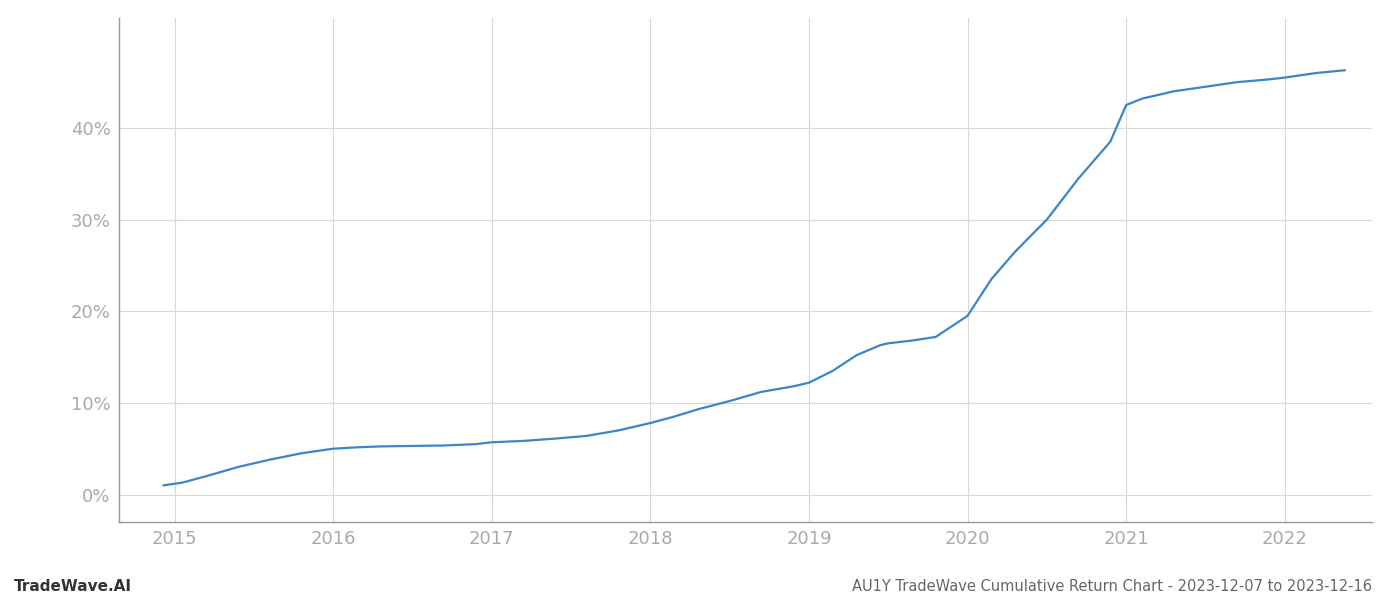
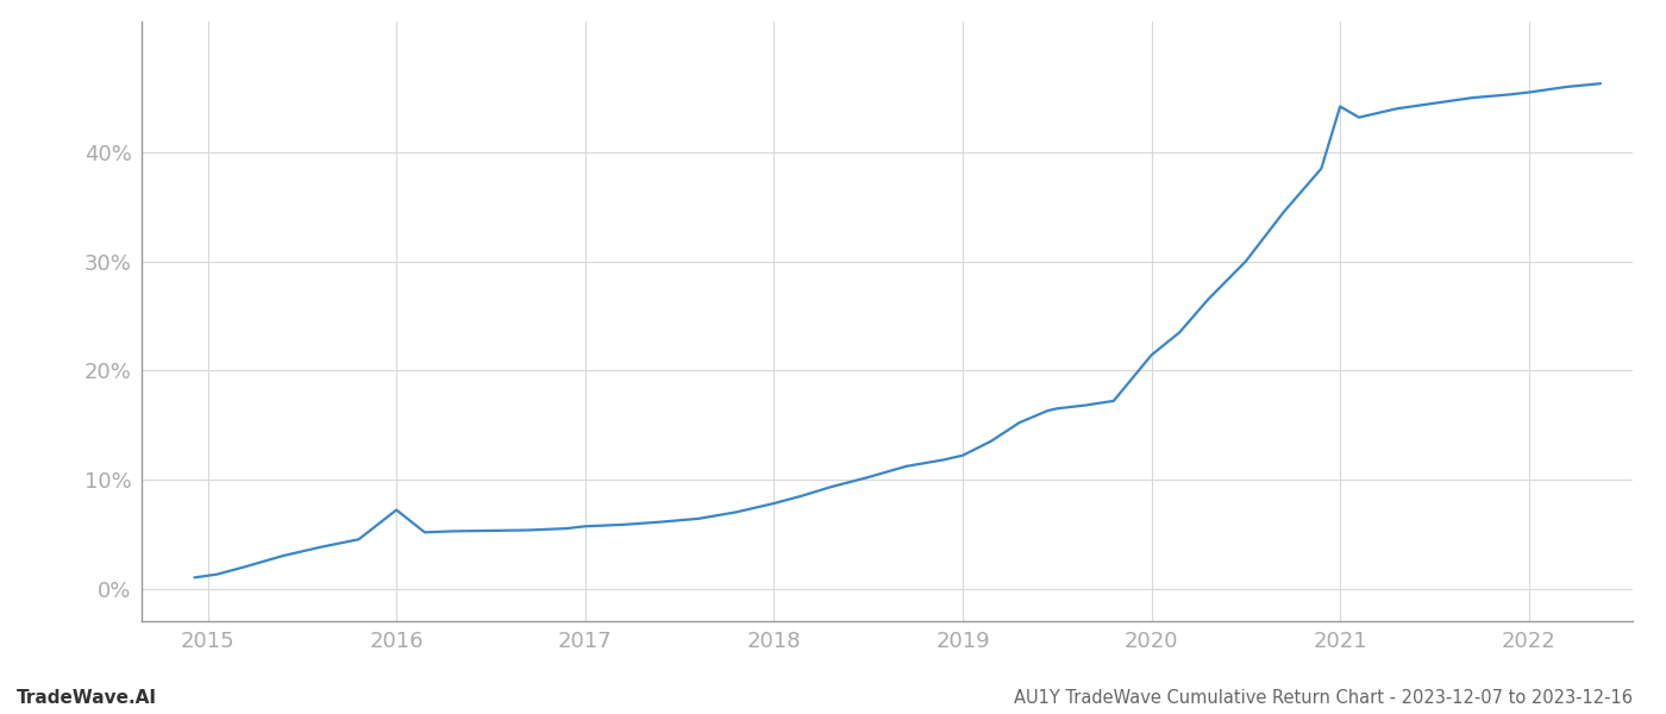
2016: 5.0% -> 7.2%
2020: 19.5% -> 21.4%
2021: 42.5% -> 44.2%
